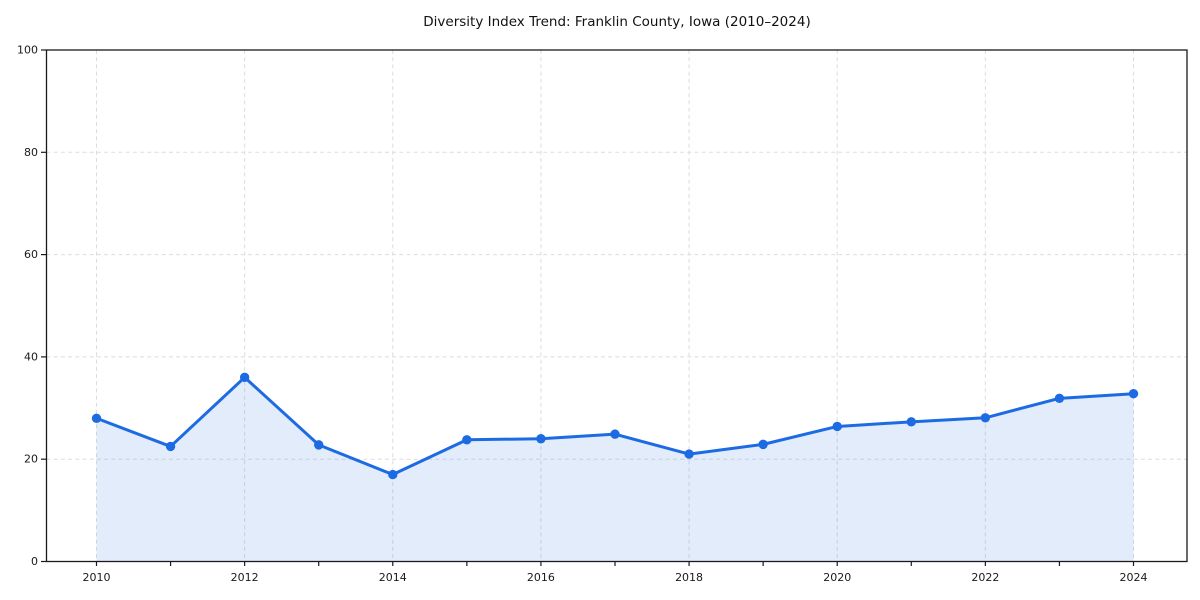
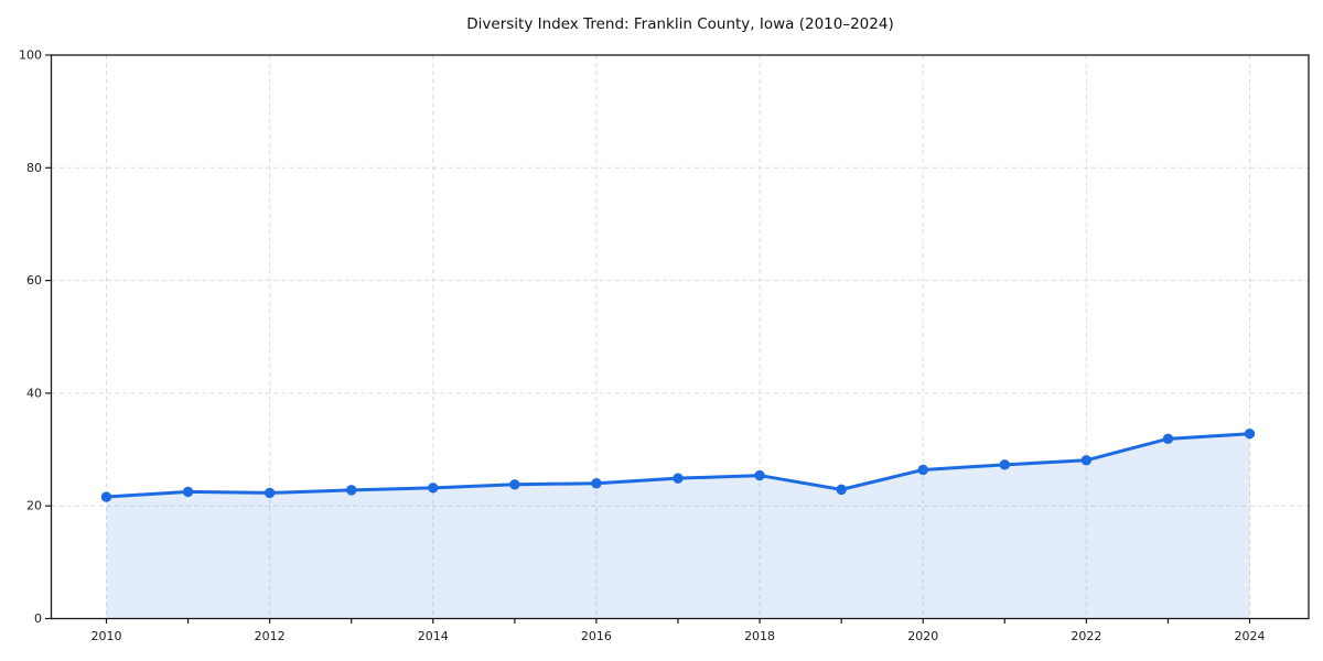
2010: 28 -> 22
2012: 36 -> 22
2014: 17 -> 23
2018: 21 -> 25
